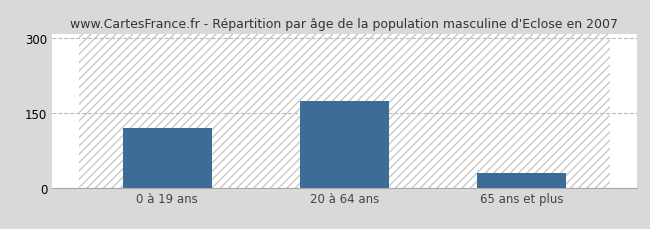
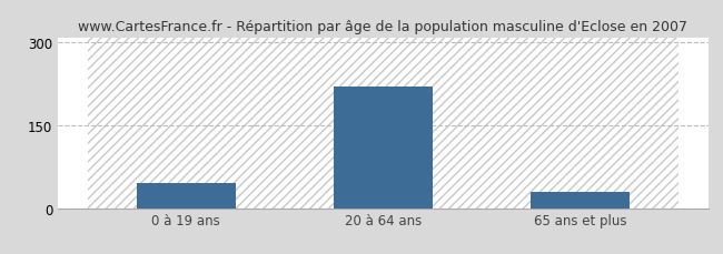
0 à 19 ans: 120 -> 45
20 à 64 ans: 175 -> 220
